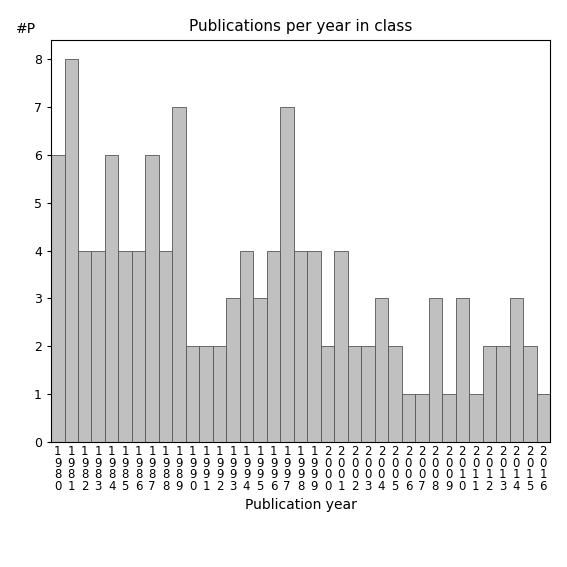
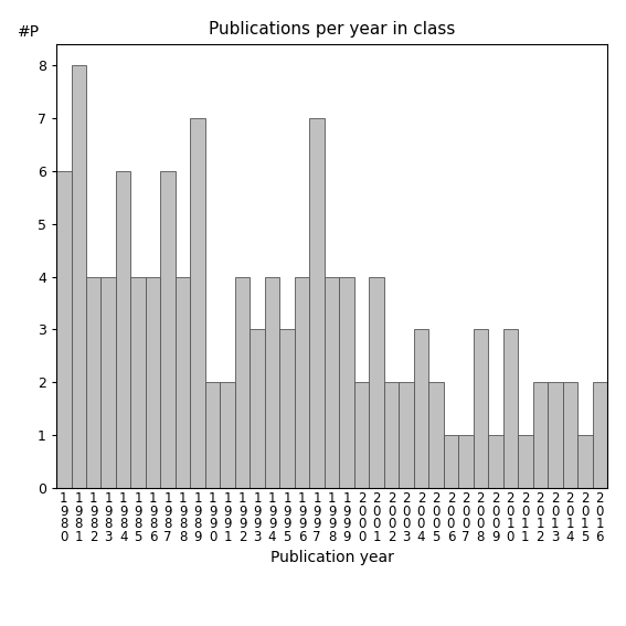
1 9 9 2: 2 -> 4
2 0 1 4: 3 -> 2
2 0 1 5: 2 -> 1
2 0 1 6: 1 -> 2
